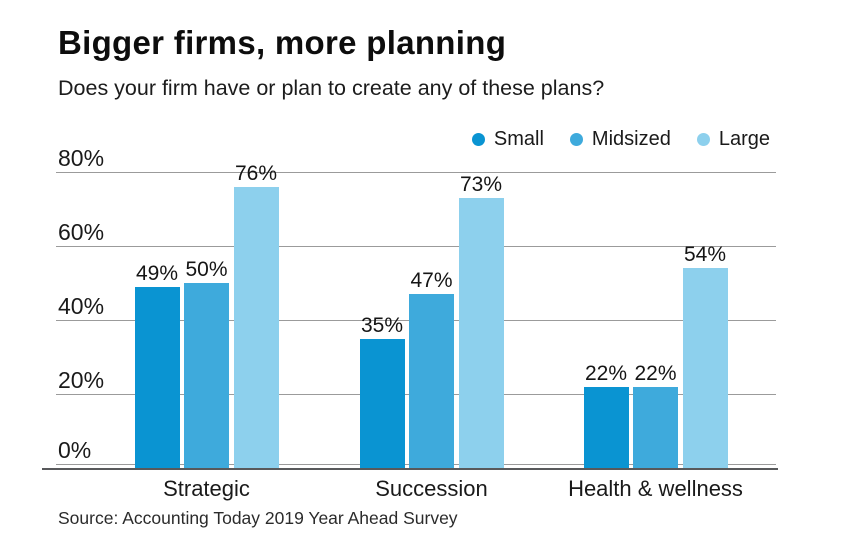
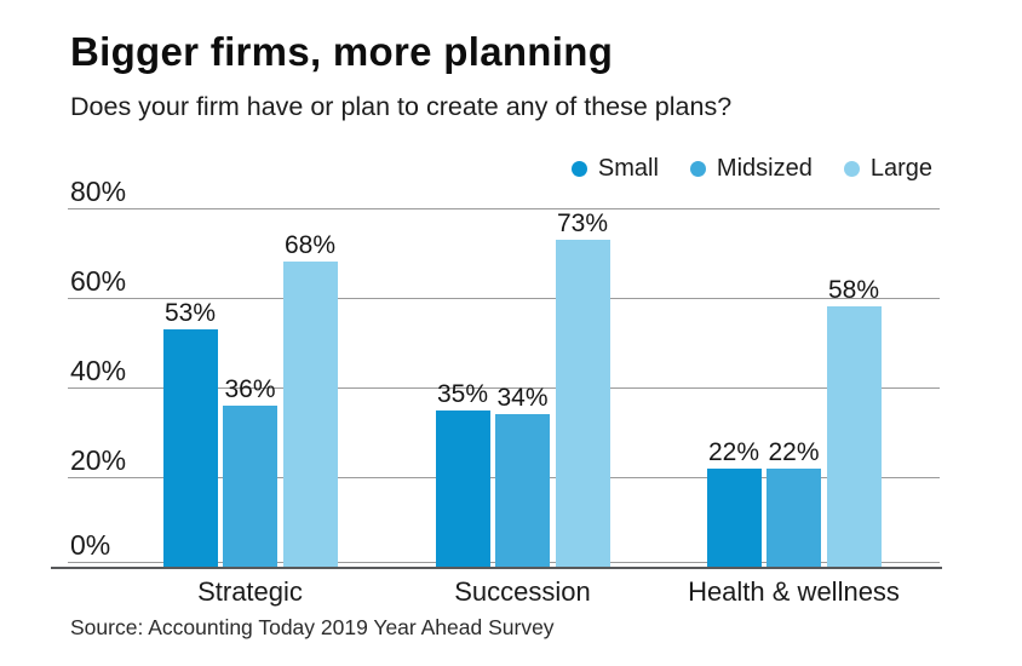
Small/Strategic: 49% -> 53%
Midsized/Strategic: 50% -> 36%
Large/Strategic: 76% -> 68%
Midsized/Succession: 47% -> 34%
Large/Health & wellness: 54% -> 58%
